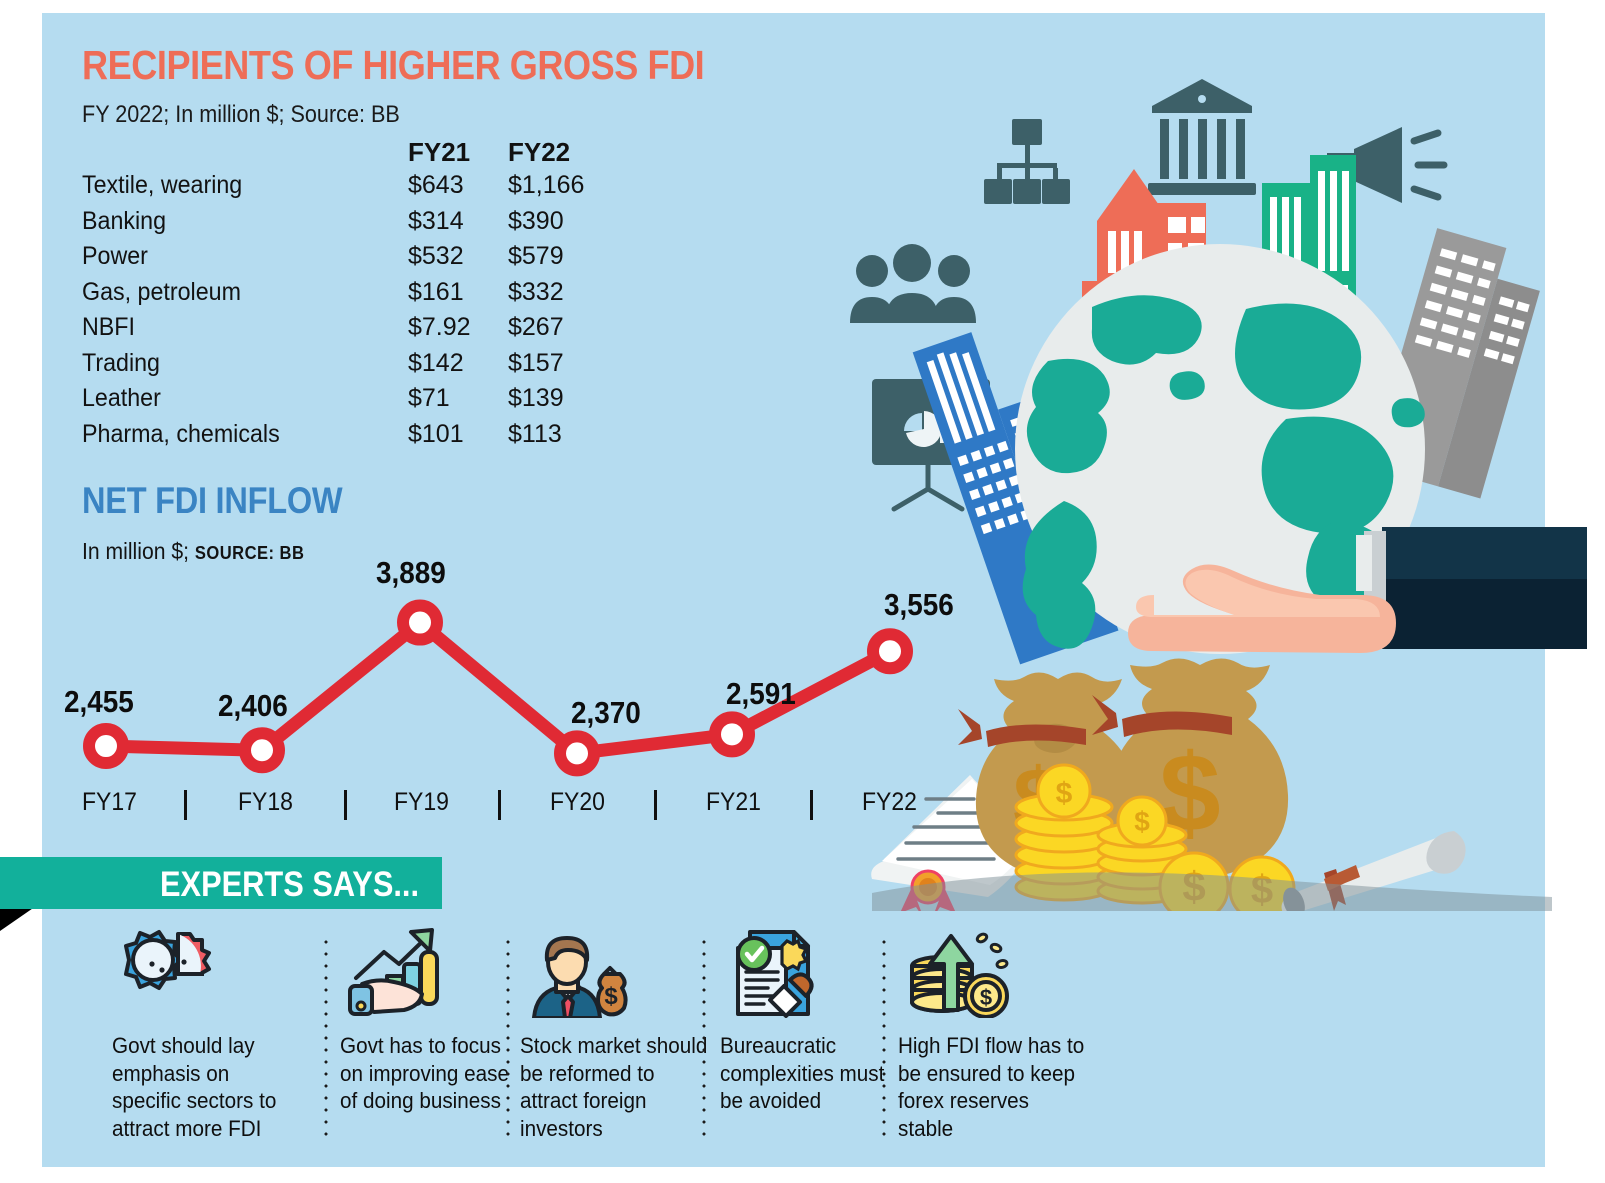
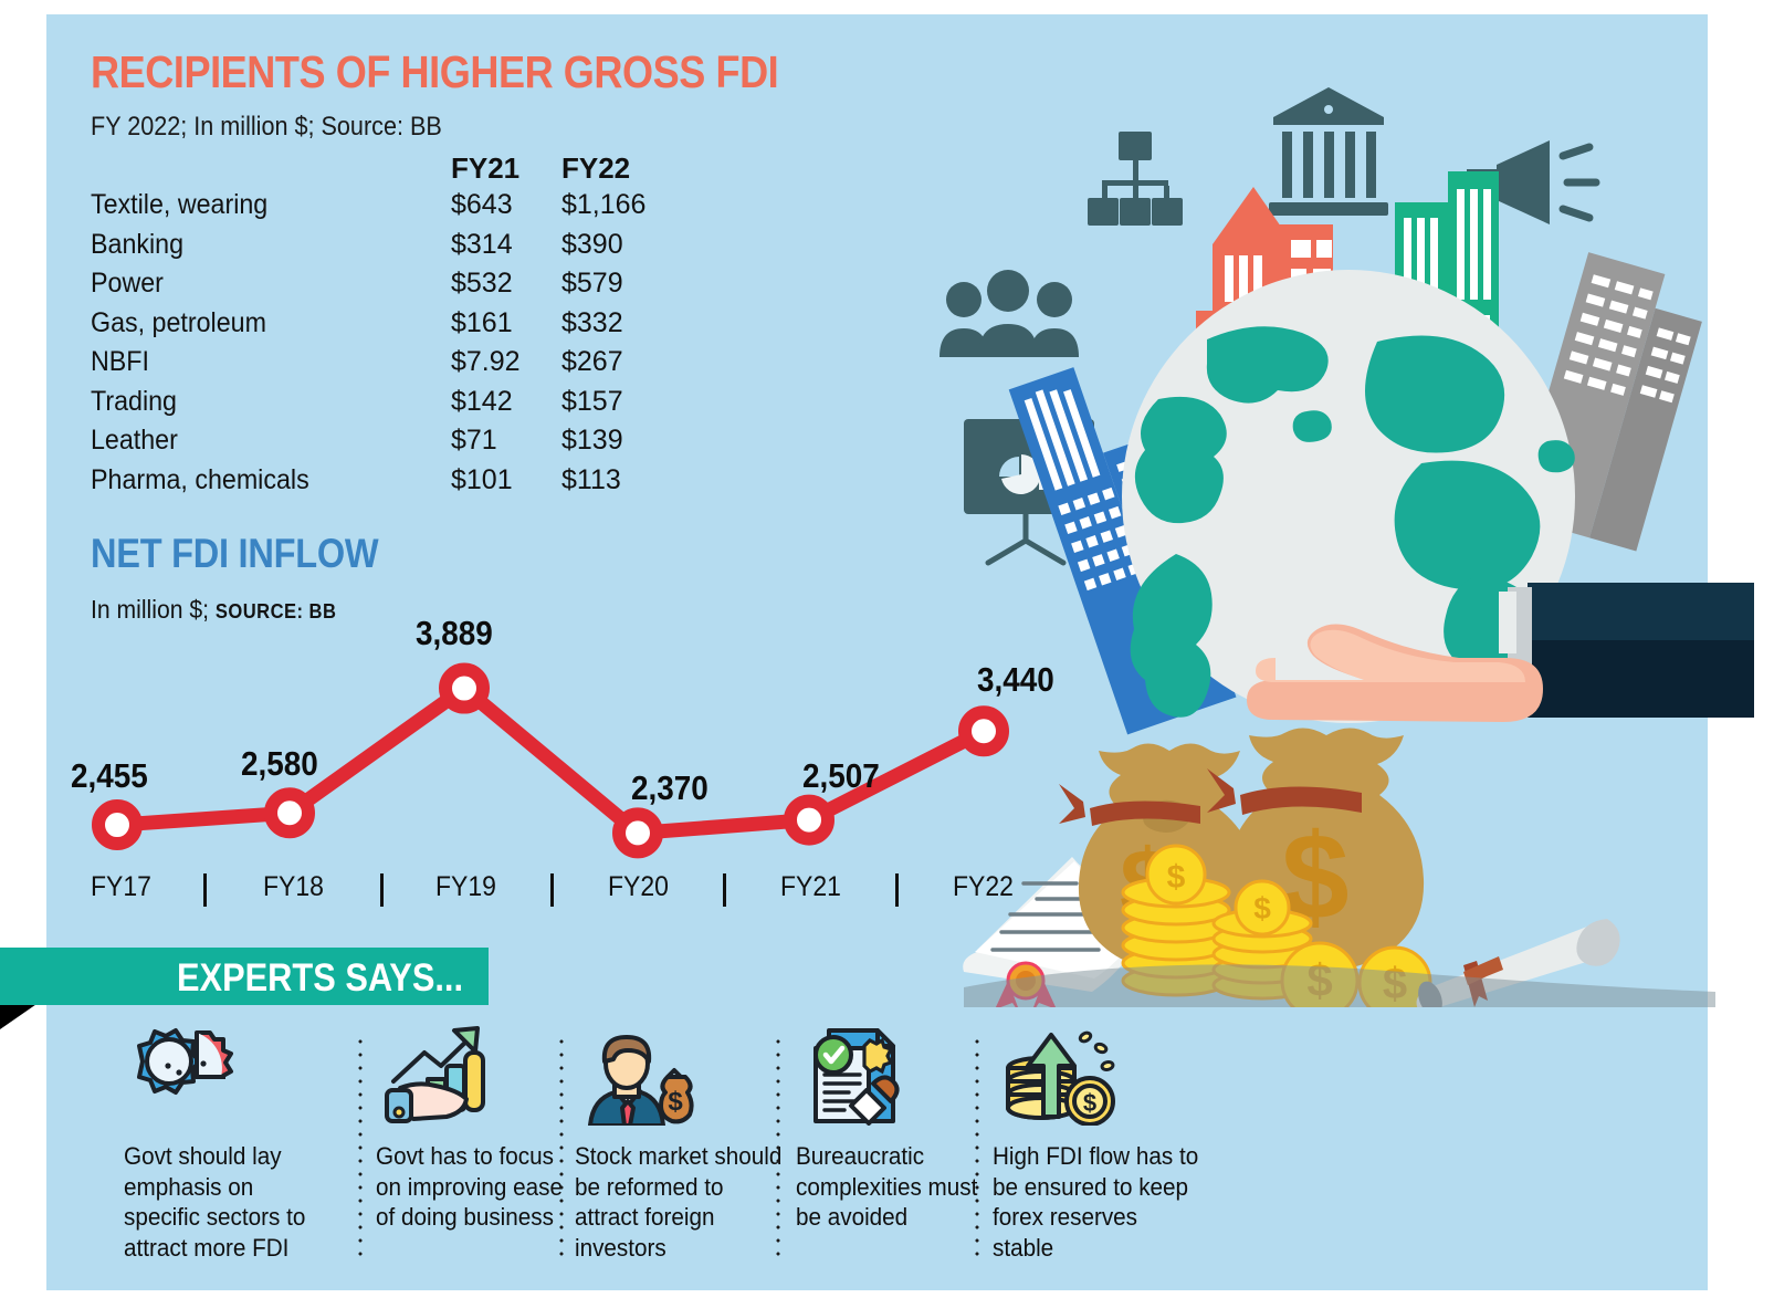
FY18: 2,406 -> 2,580
FY21: 2,591 -> 2,507
FY22: 3,556 -> 3,440
